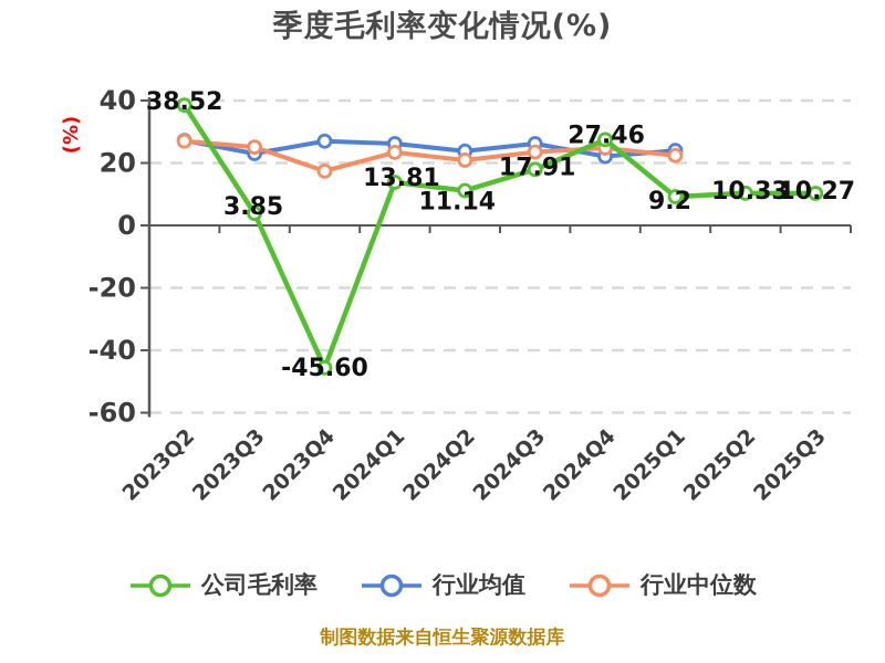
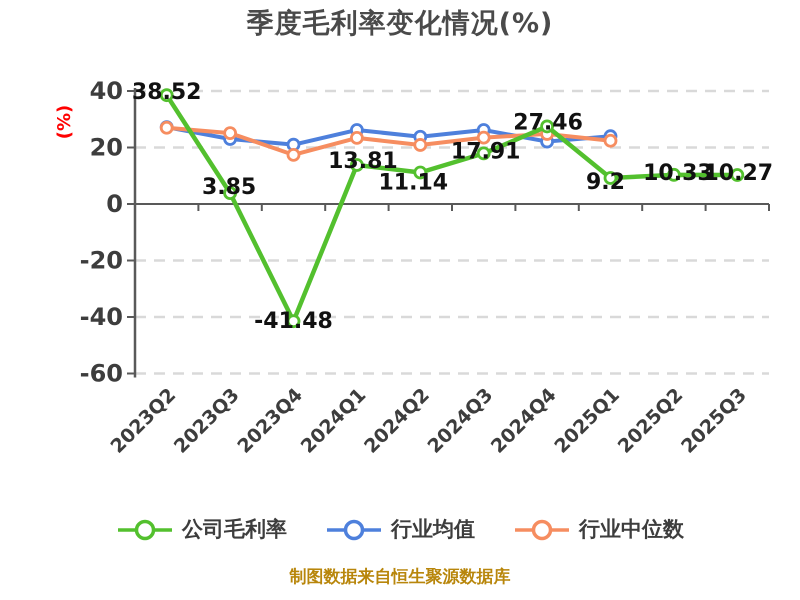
公司毛利率/2023Q4: -45.60 -> -41.48
行业均值/2023Q4: 27 -> 21
